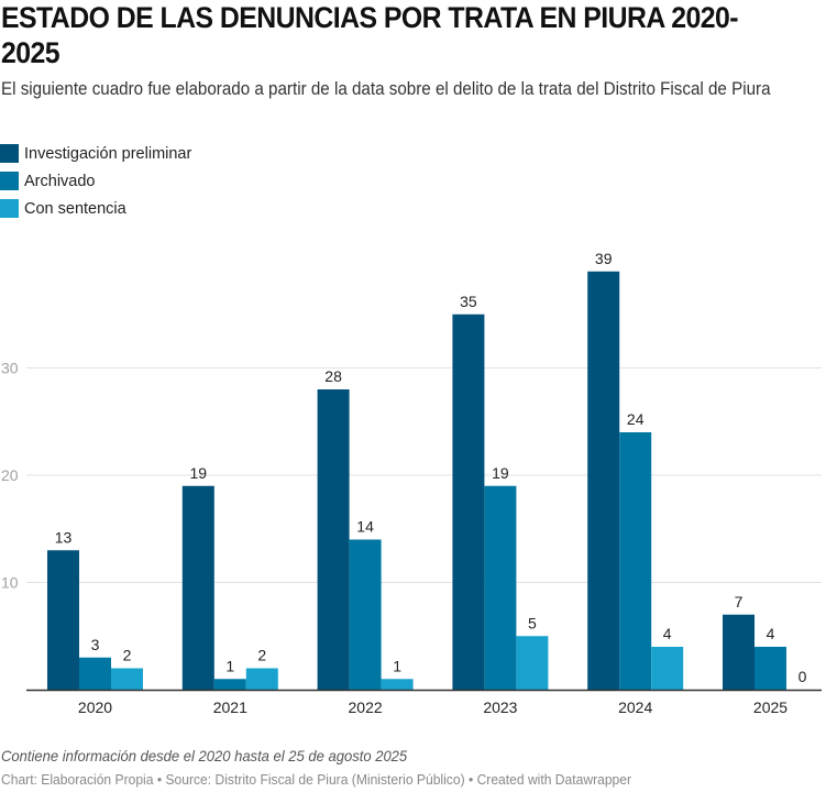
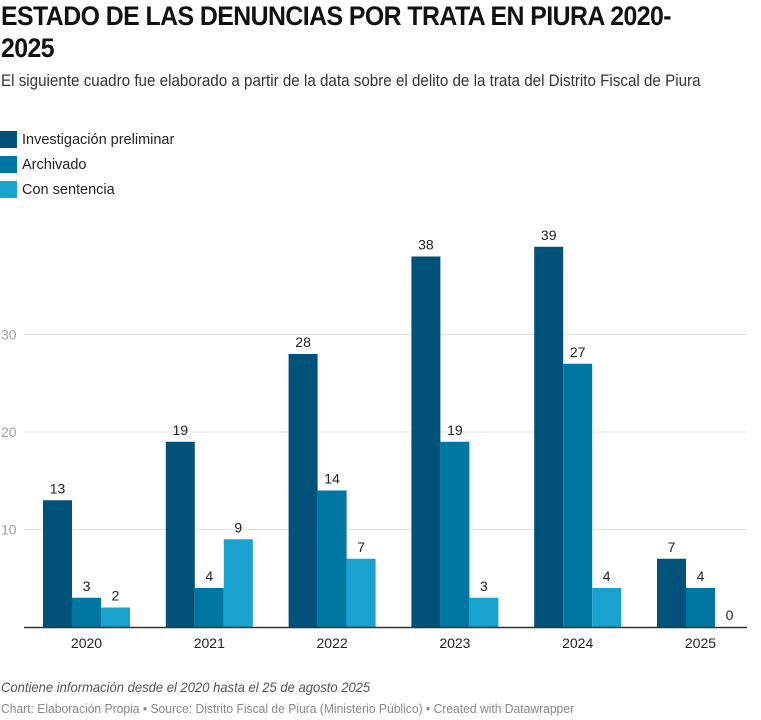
Archivado/2021: 1 -> 4
Con sentencia/2021: 2 -> 9
Con sentencia/2022: 1 -> 7
Investigación preliminar/2023: 35 -> 38
Con sentencia/2023: 5 -> 3
Archivado/2024: 24 -> 27
